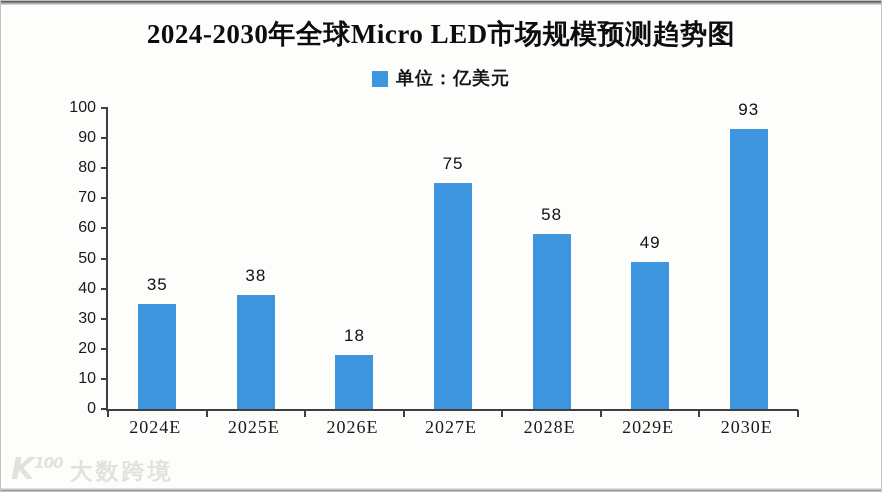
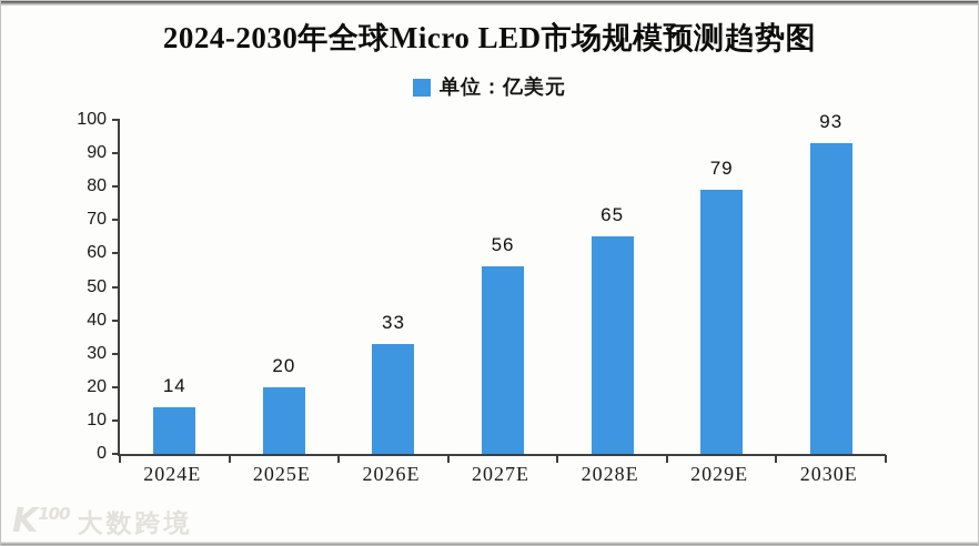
2024E: 35 -> 14
2025E: 38 -> 20
2026E: 18 -> 33
2027E: 75 -> 56
2028E: 58 -> 65
2029E: 49 -> 79
